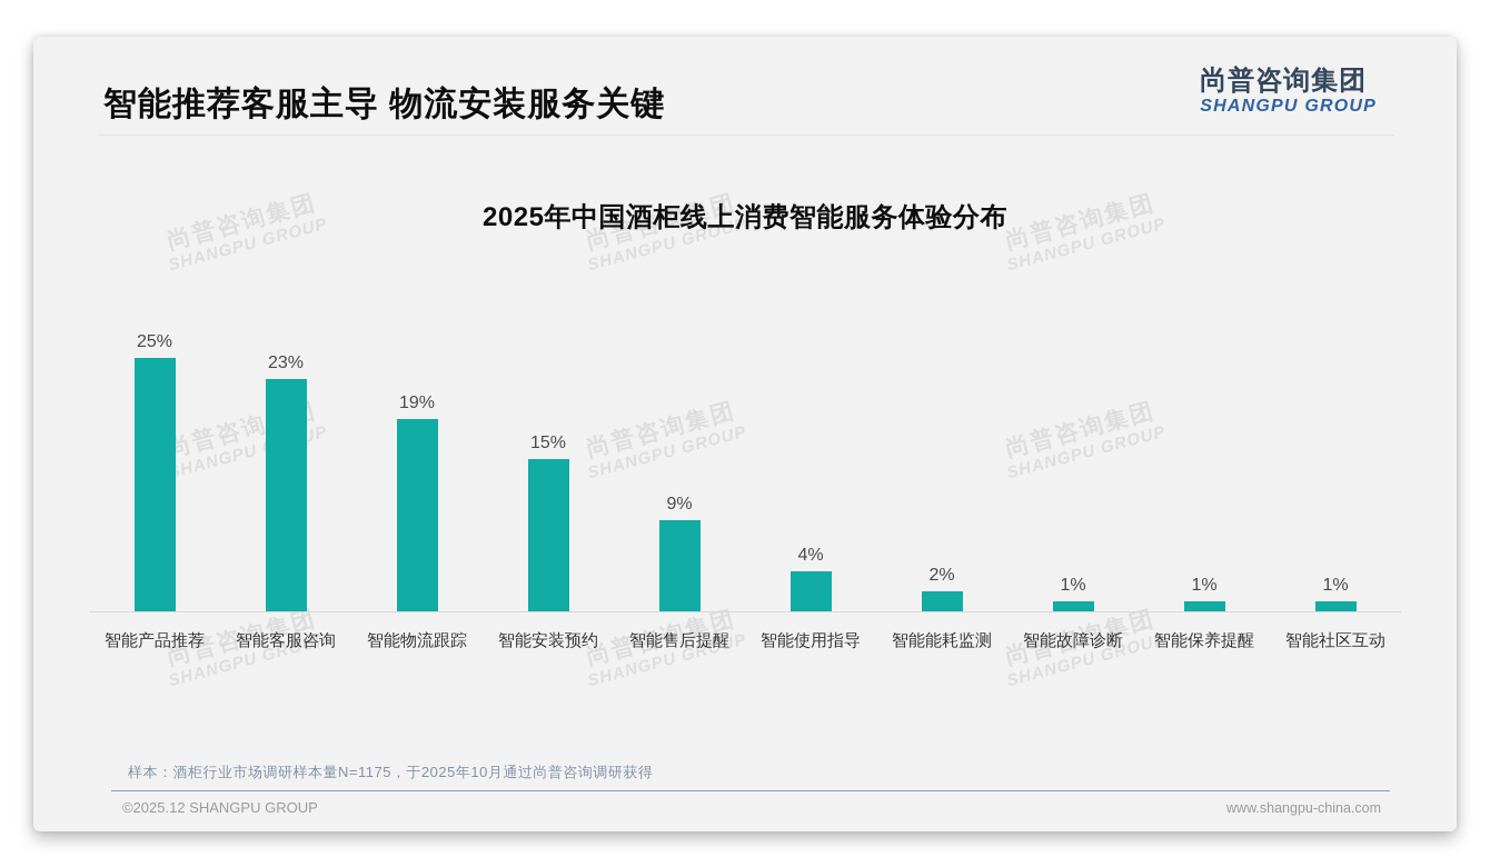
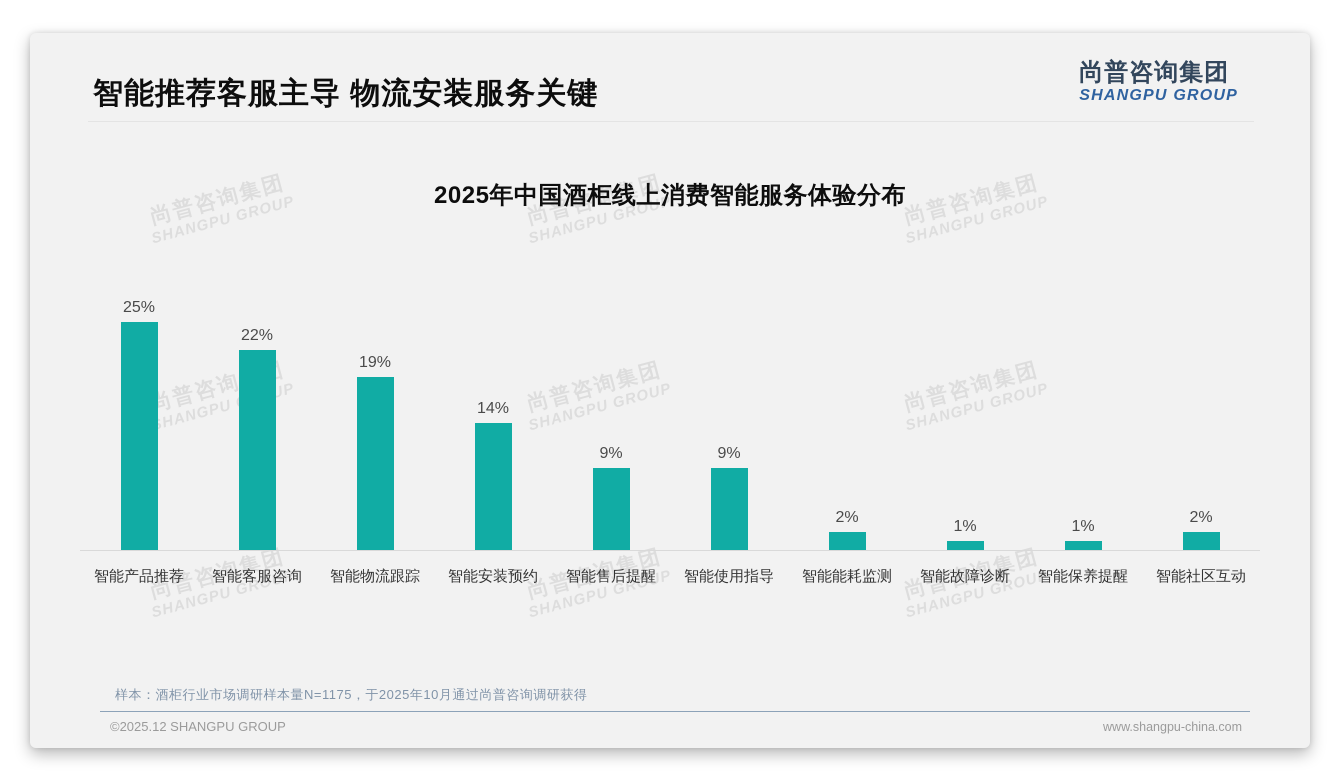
智能客服咨询: 23% -> 22%
智能安装预约: 15% -> 14%
智能使用指导: 4% -> 9%
智能社区互动: 1% -> 2%
